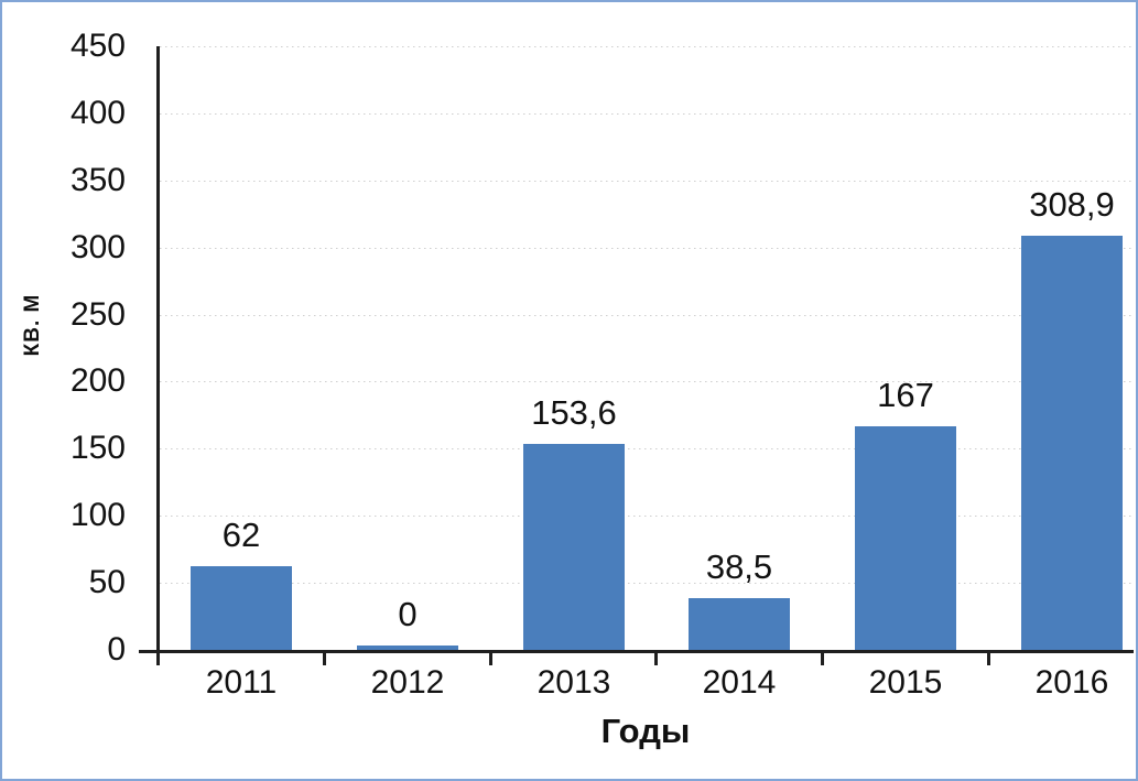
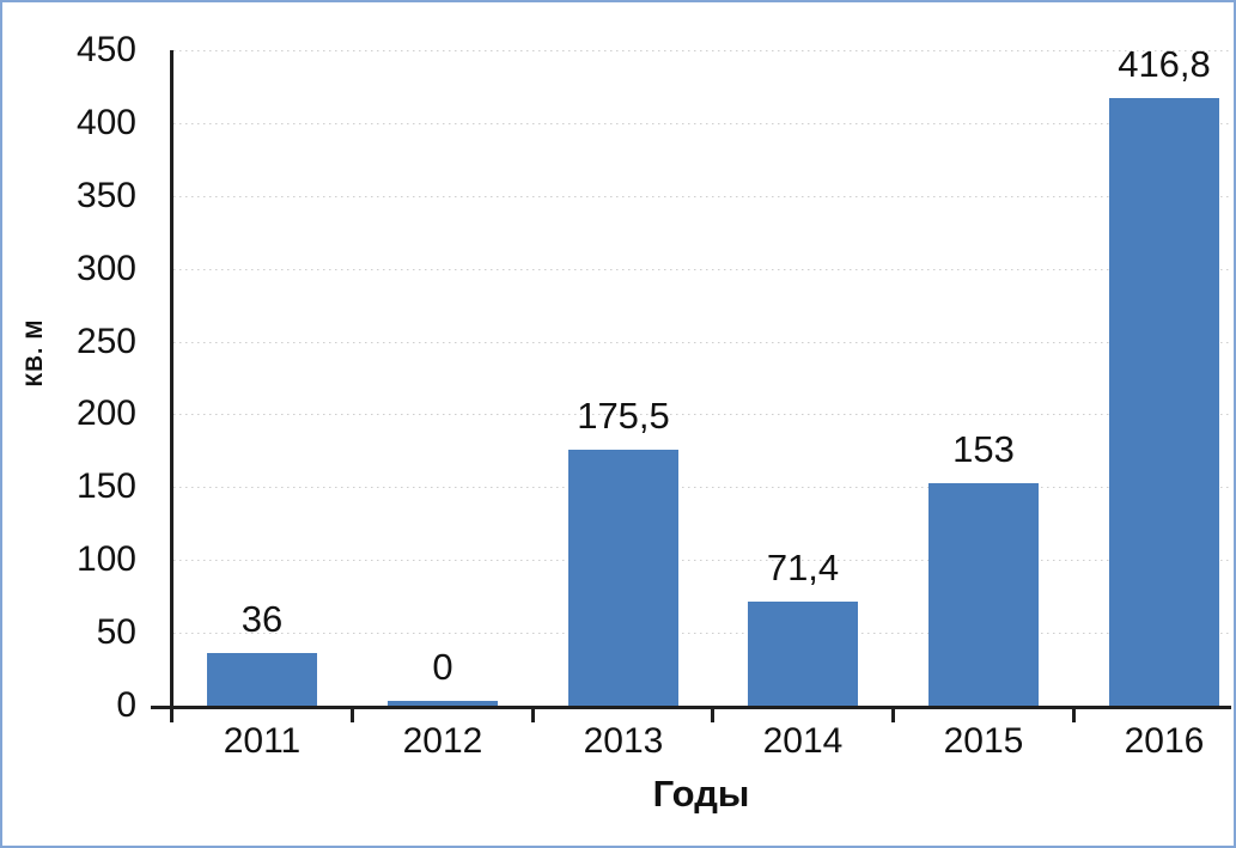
2011: 62 -> 36
2013: 153,6 -> 175,5
2014: 38,5 -> 71,4
2015: 167 -> 153
2016: 308,9 -> 416,8
